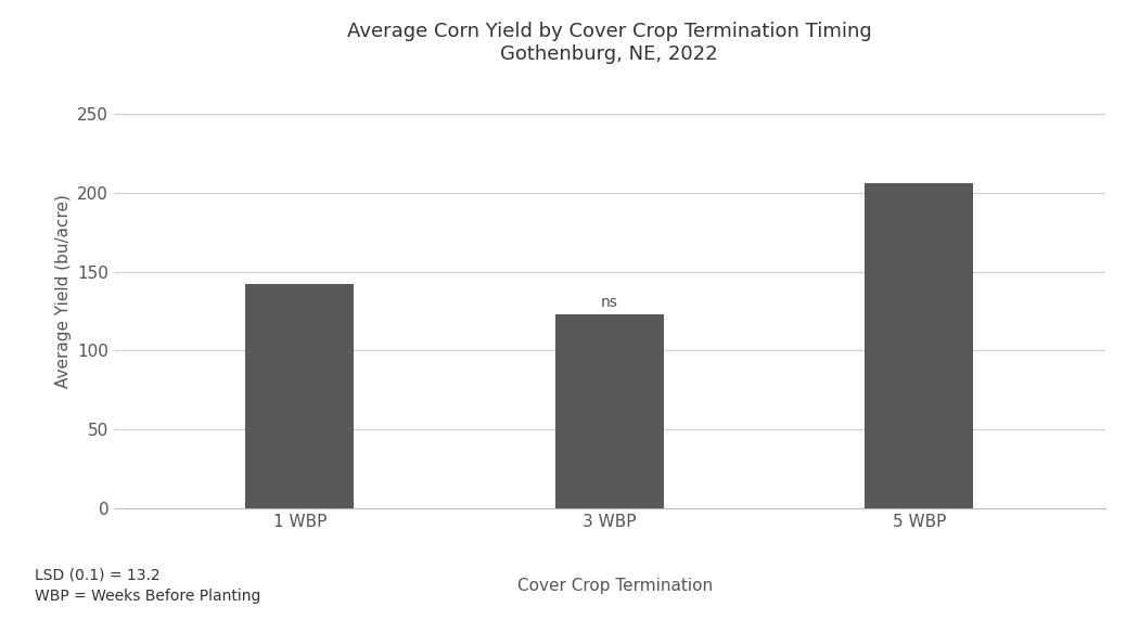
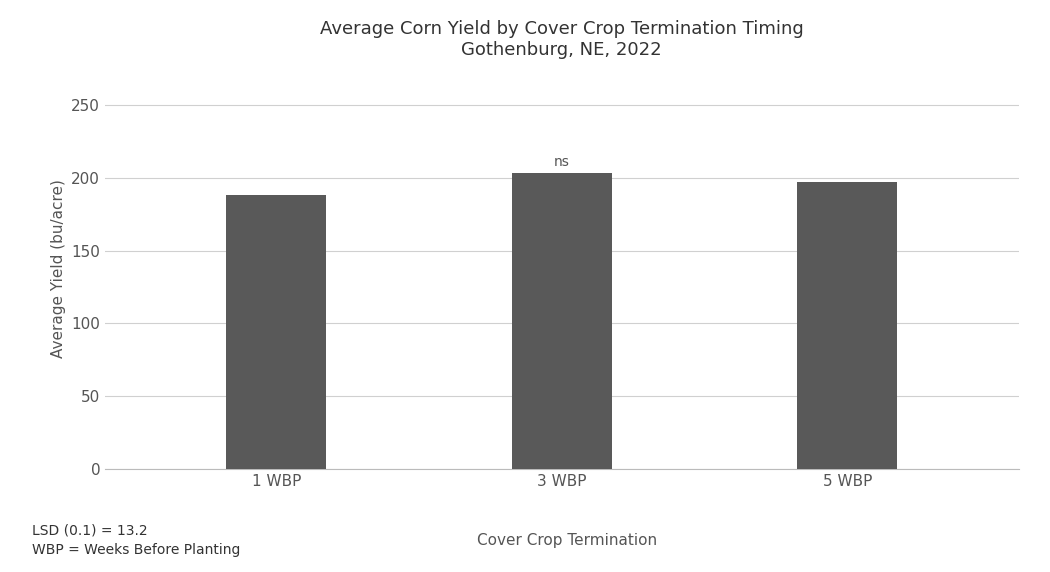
1 WBP: 142 -> 188
3 WBP: 123 -> 203
5 WBP: 206 -> 197
